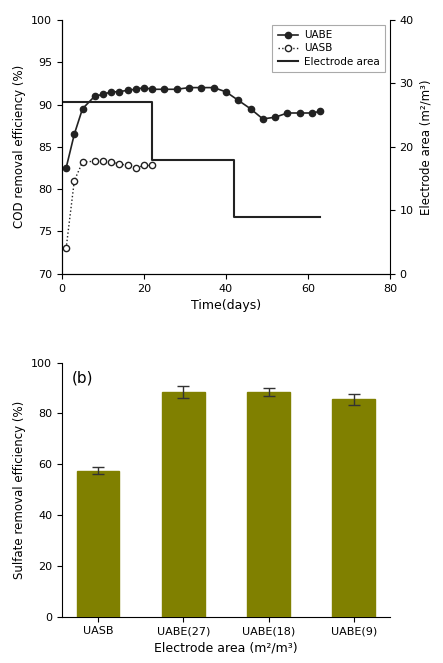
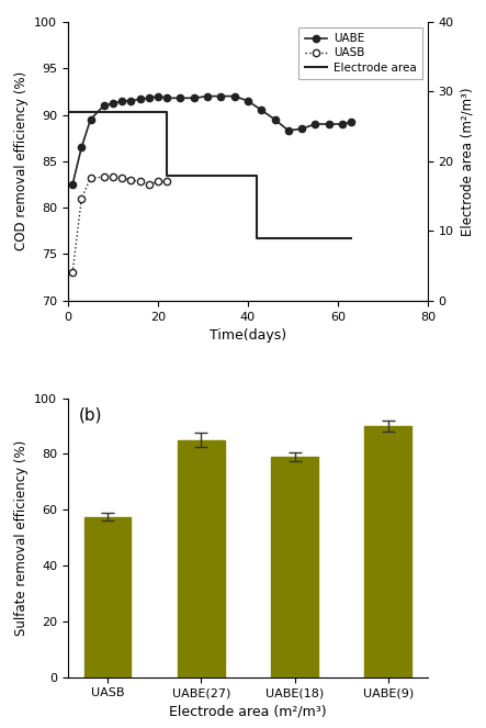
UABE(27): 88.5 -> 85.0
UABE(18): 88.5 -> 79.0
UABE(9): 85.5 -> 90.0
